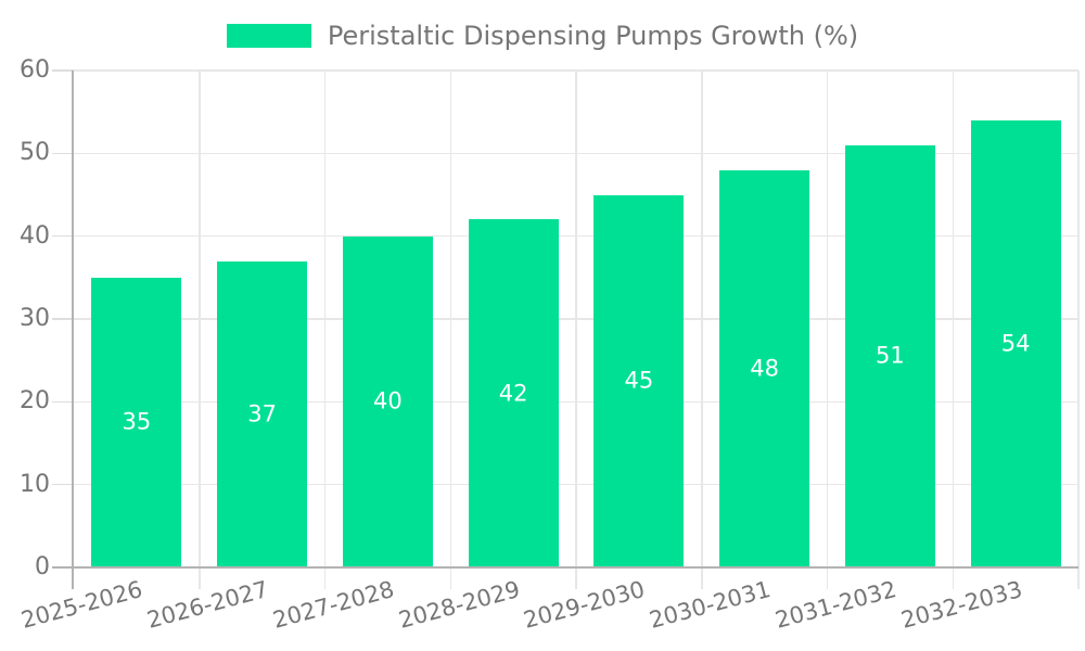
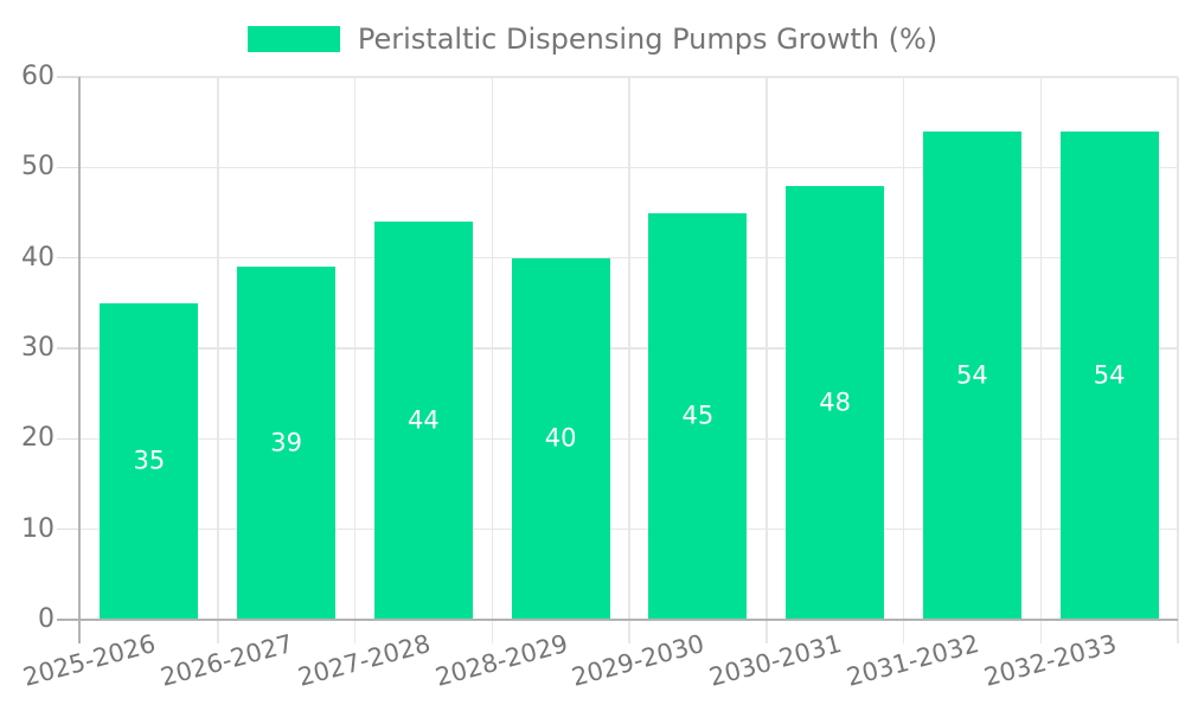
2026-2027: 37 -> 39
2027-2028: 40 -> 44
2028-2029: 42 -> 40
2031-2032: 51 -> 54
